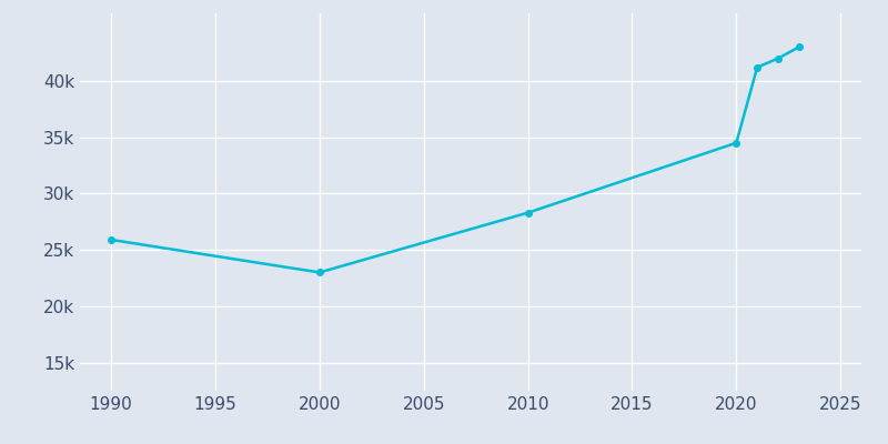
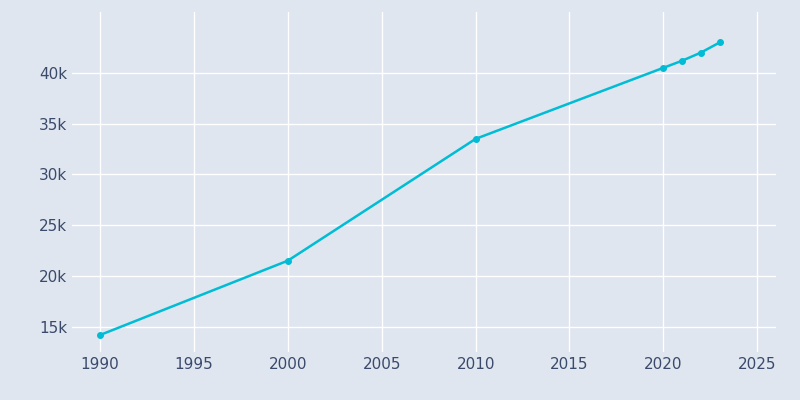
1990: 25.9k -> 14.2k
2000: 23.0k -> 21.5k
2010: 28.3k -> 33.5k
2020: 34.5k -> 40.5k
